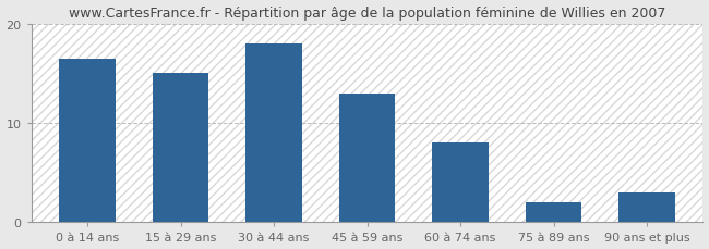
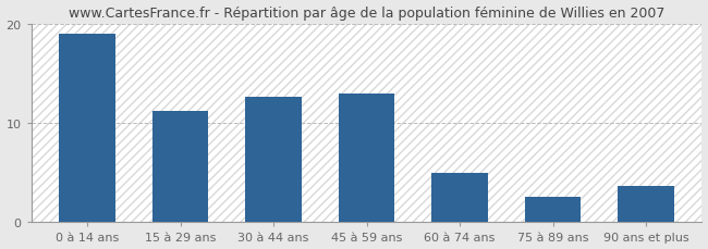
0 à 14 ans: 16.5 -> 19.0
15 à 29 ans: 15.0 -> 11.2
30 à 44 ans: 18.0 -> 12.6
60 à 74 ans: 8.0 -> 5.0
75 à 89 ans: 2.0 -> 2.6
90 ans et plus: 3.0 -> 3.6
